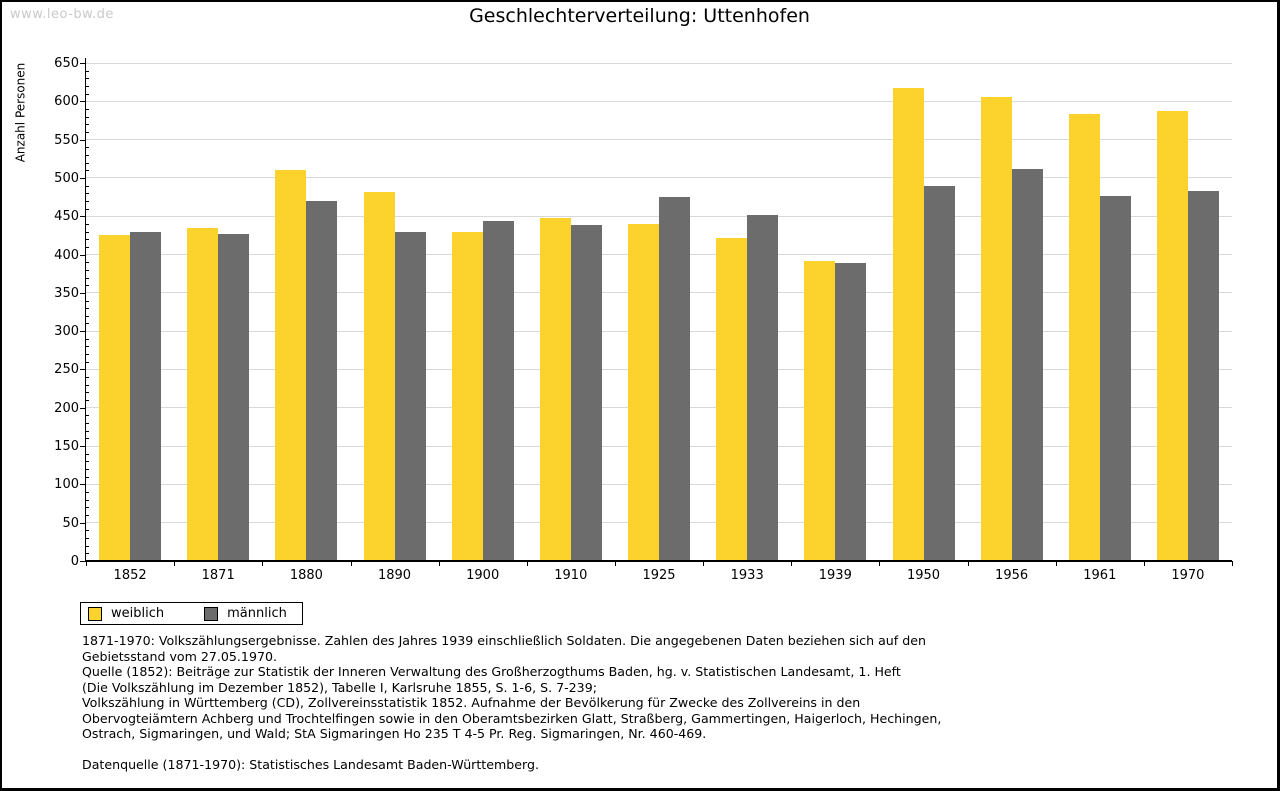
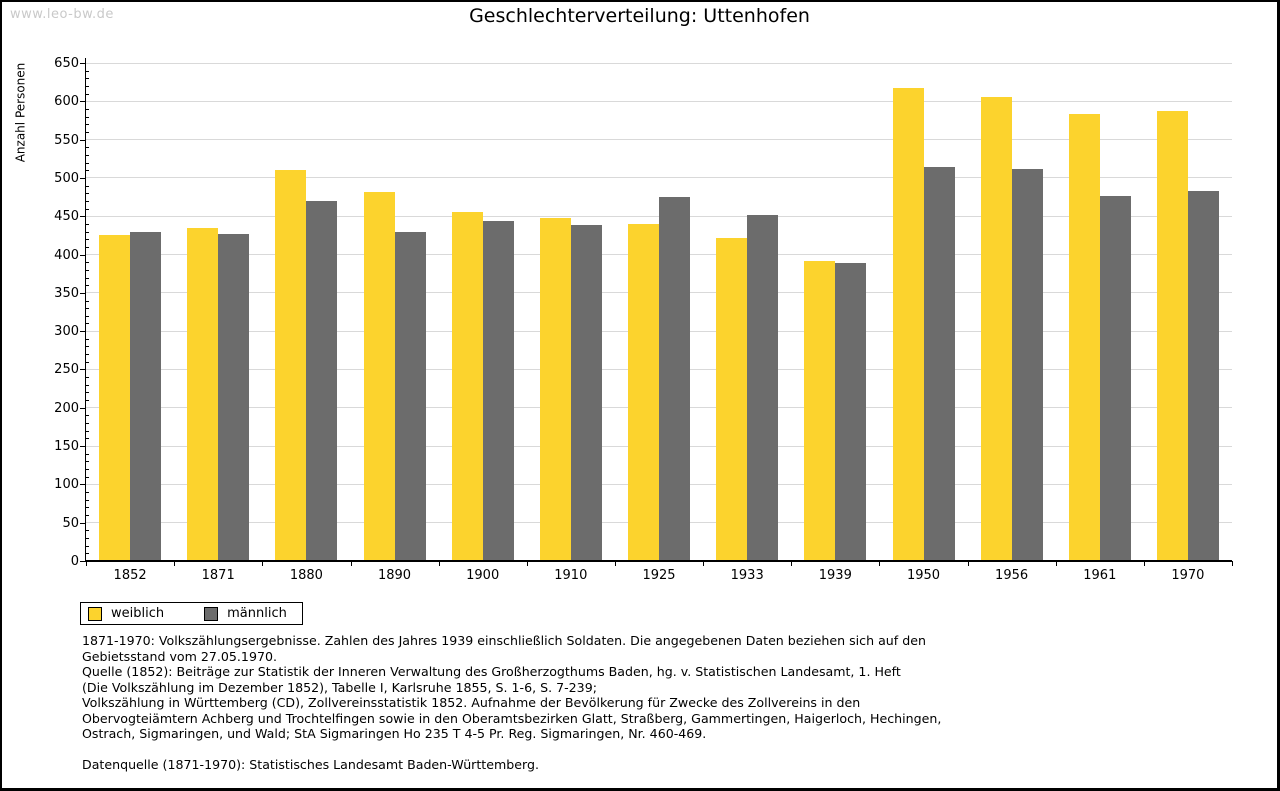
weiblich/1900: 430 -> 460
männlich/1950: 490 -> 510
